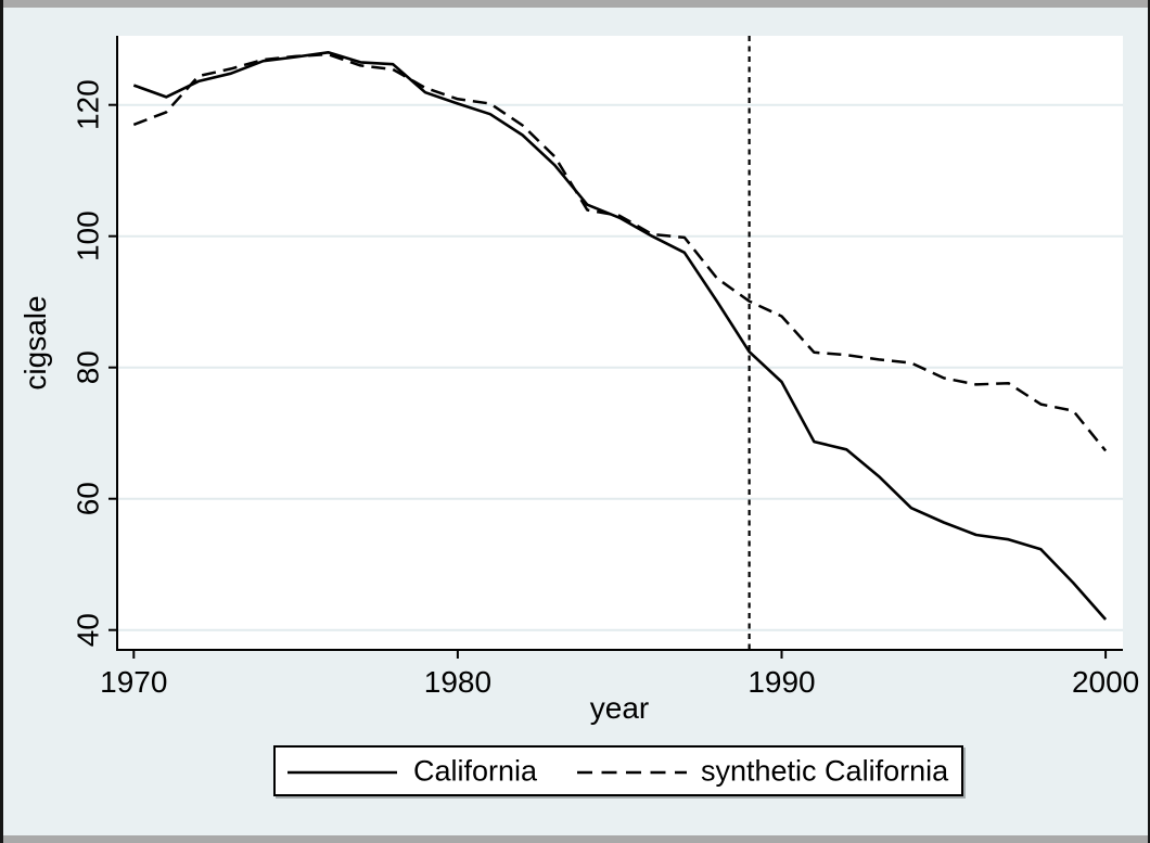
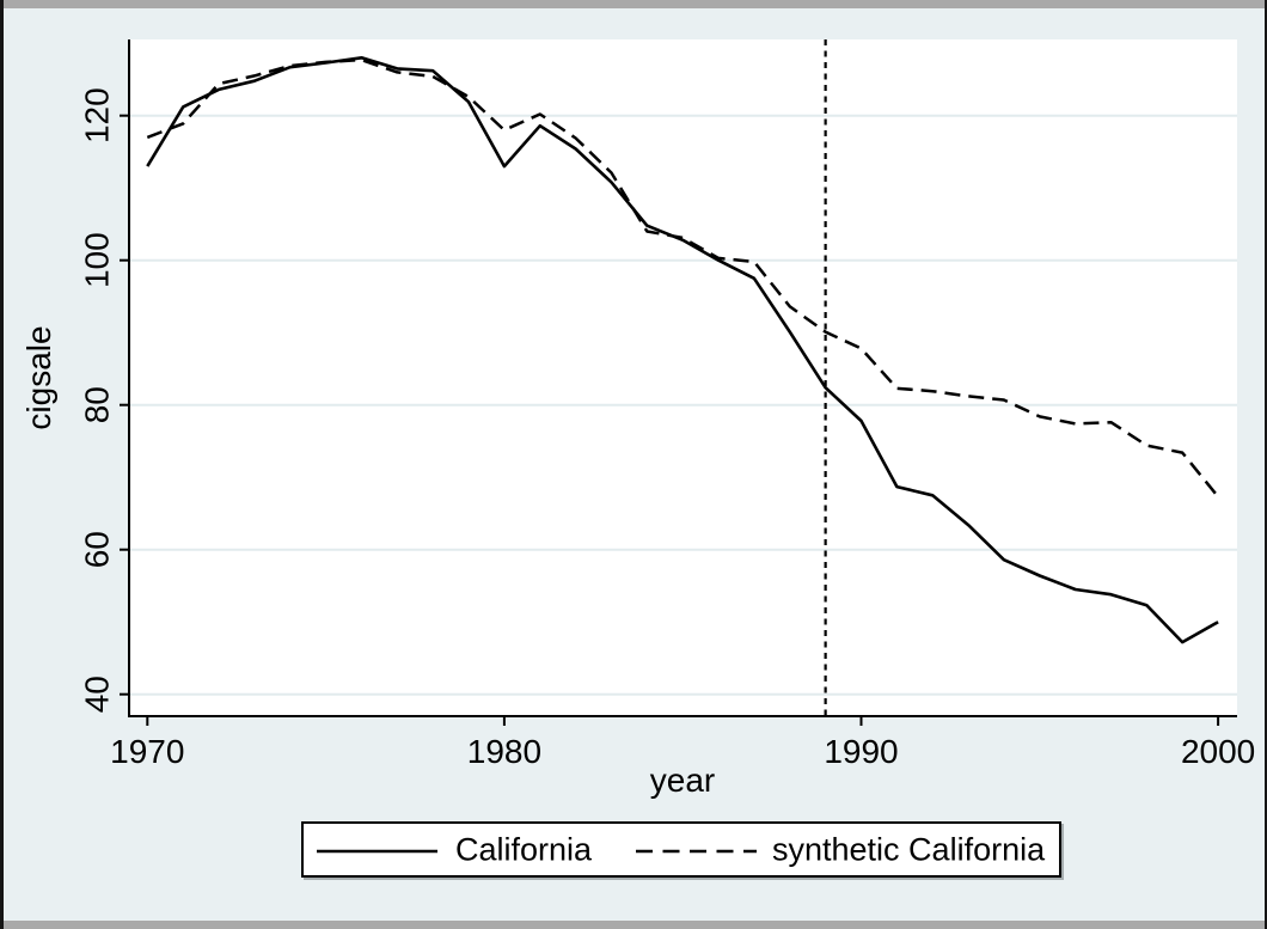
California/1970: 123 -> 113
California/1980: 120 -> 113
synthetic California/1980: 121 -> 118
California/2000: 42 -> 50
